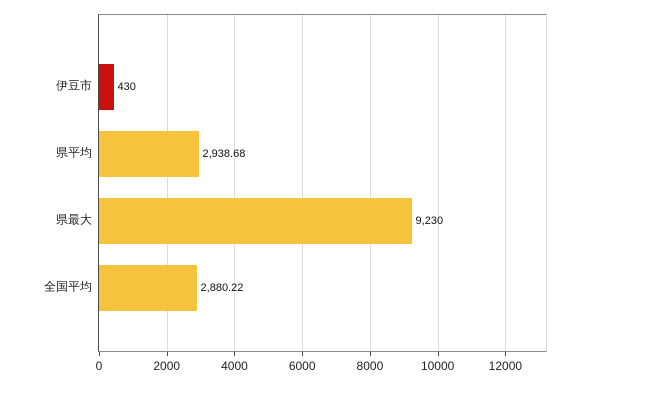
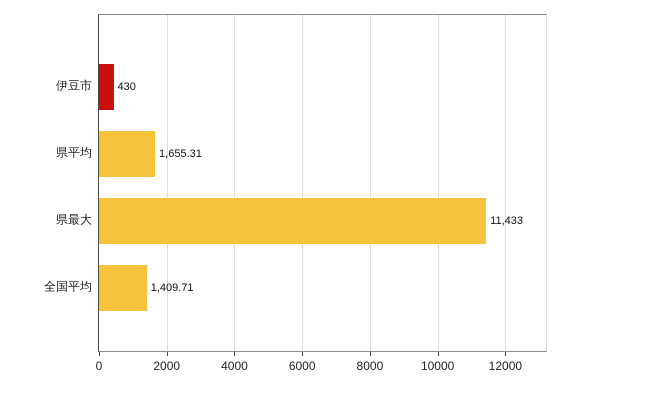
県平均: 2,938.68 -> 1,655.31
県最大: 9,230 -> 11,433
全国平均: 2,880.22 -> 1,409.71
